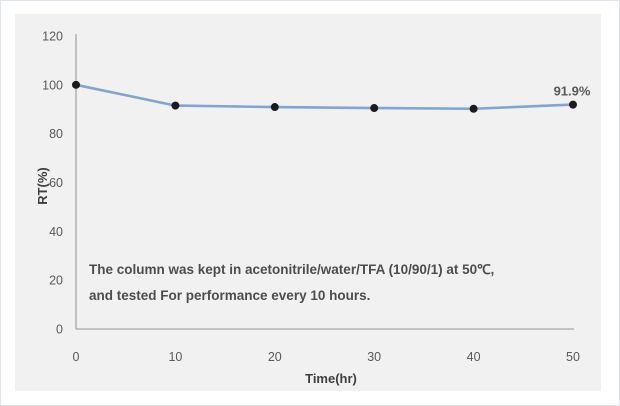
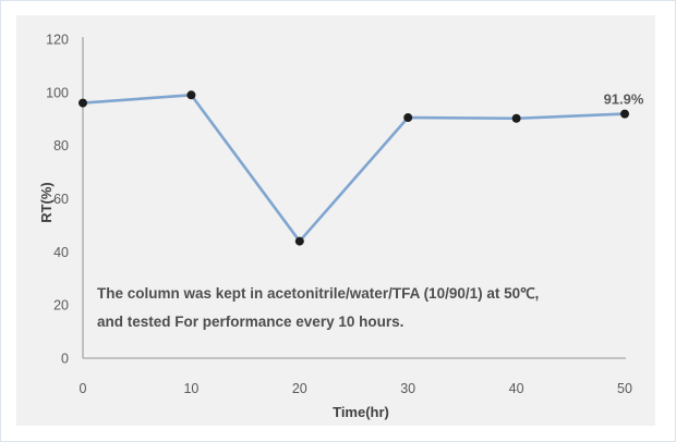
0: 100 -> 96
10: 92 -> 99
20: 91 -> 44
